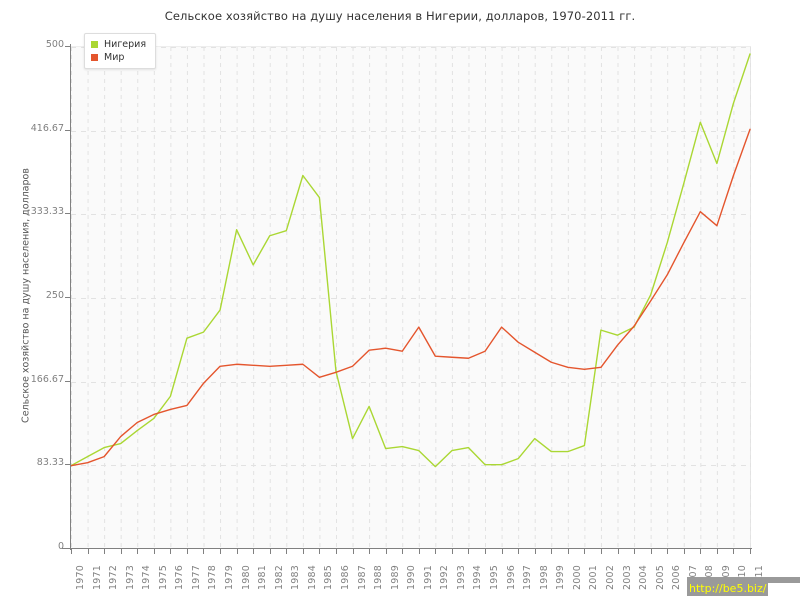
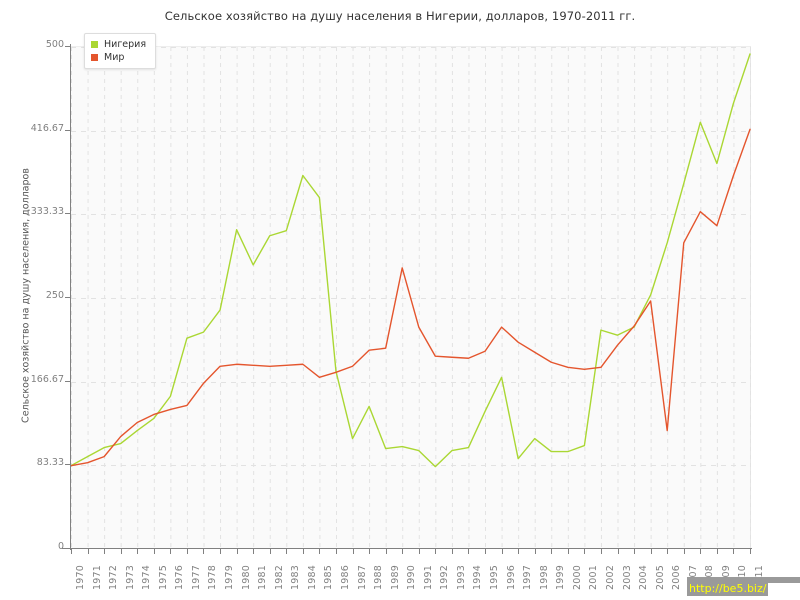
Мир/1990: 197 -> 280
Нигерия/1995: 84 -> 137
Нигерия/1996: 84 -> 171
Мир/2006: 273 -> 118
